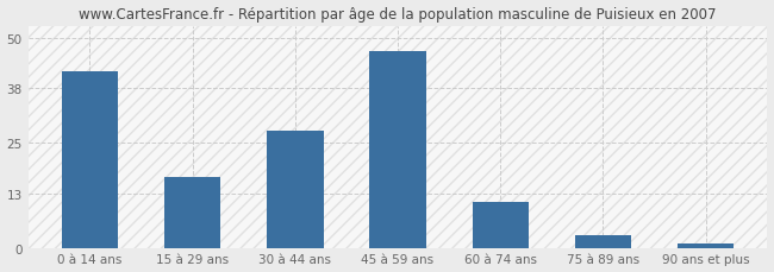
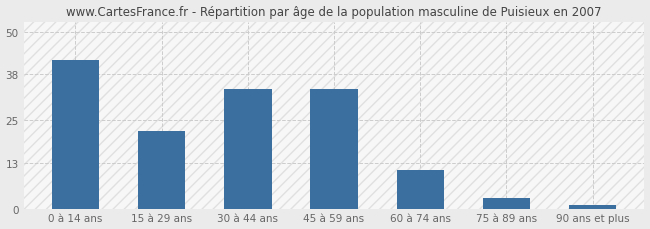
15 à 29 ans: 17 -> 22
30 à 44 ans: 28 -> 34
45 à 59 ans: 47 -> 34
